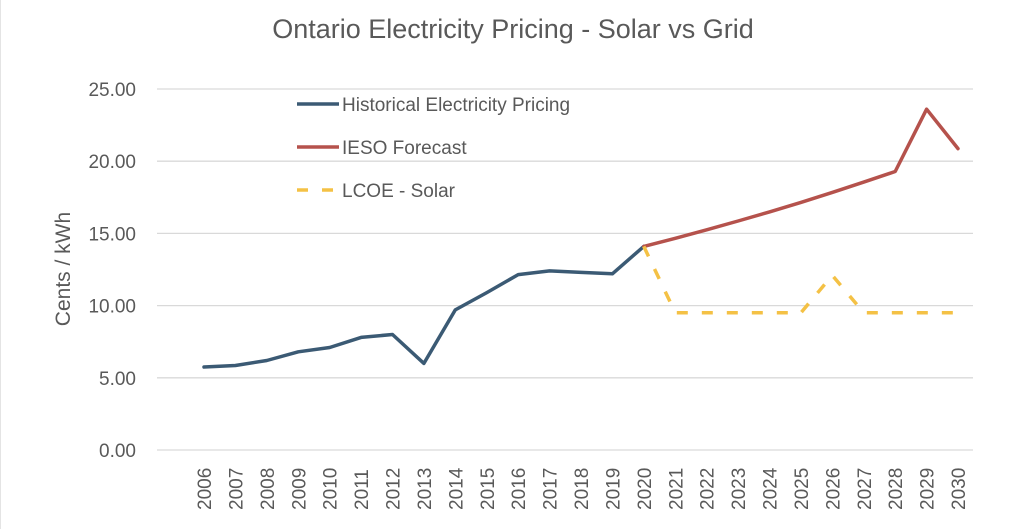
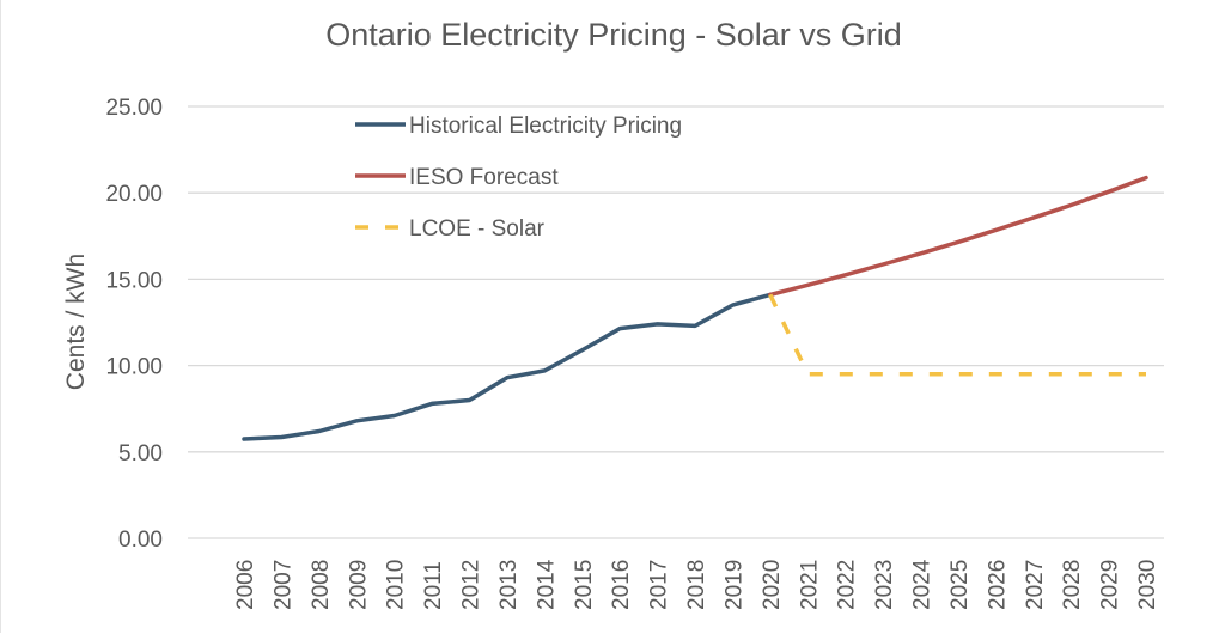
Historical Electricity Pricing/2013: 6.0 -> 9.3
Historical Electricity Pricing/2019: 12.2 -> 13.5
LCOE - Solar/2026: 12.1 -> 9.5
IESO Forecast/2029: 23.6 -> 20.1
